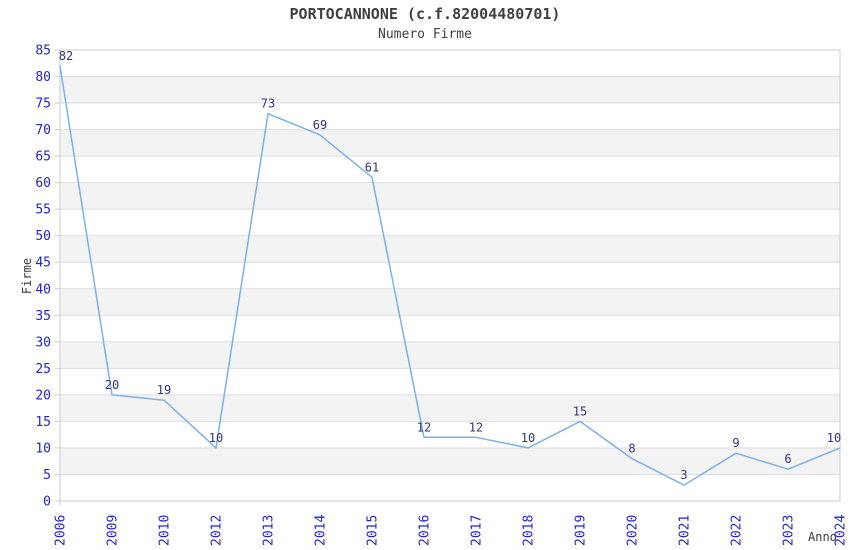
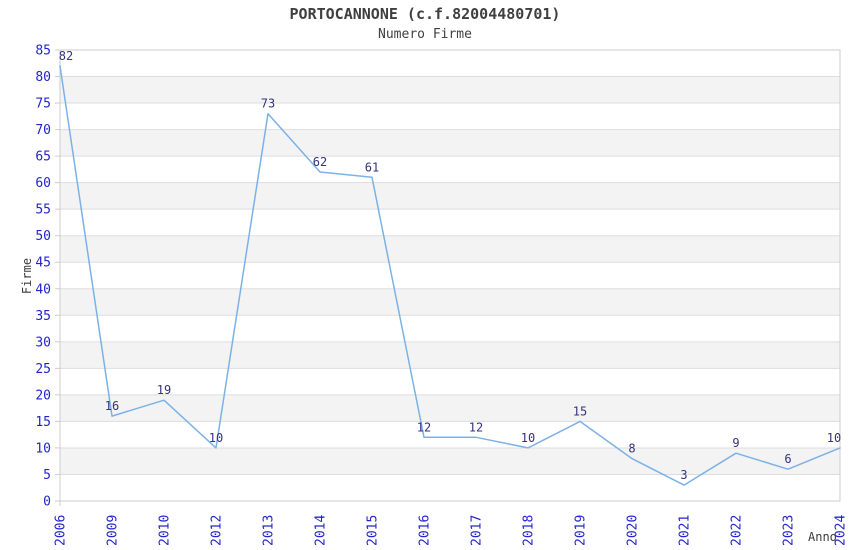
2009: 20 -> 16
2014: 69 -> 62
